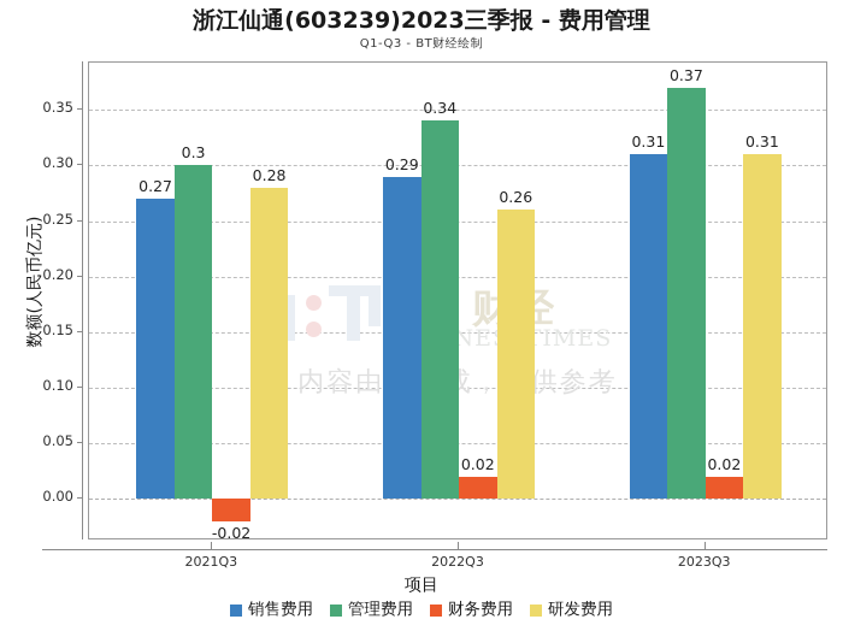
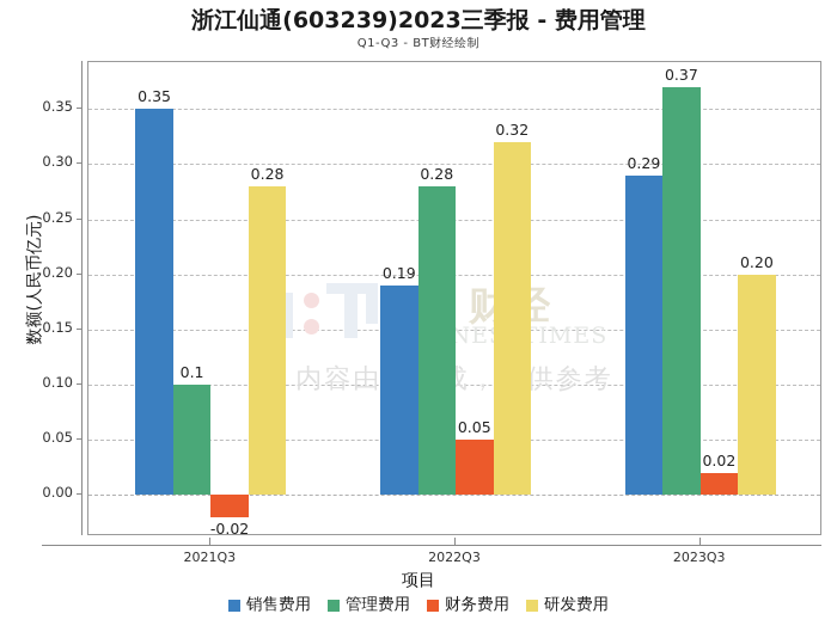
销售费用/2021Q3: 0.27 -> 0.35
管理费用/2021Q3: 0.3 -> 0.1
销售费用/2022Q3: 0.29 -> 0.19
管理费用/2022Q3: 0.34 -> 0.28
财务费用/2022Q3: 0.02 -> 0.05
研发费用/2022Q3: 0.26 -> 0.32
销售费用/2023Q3: 0.31 -> 0.29
研发费用/2023Q3: 0.31 -> 0.20
